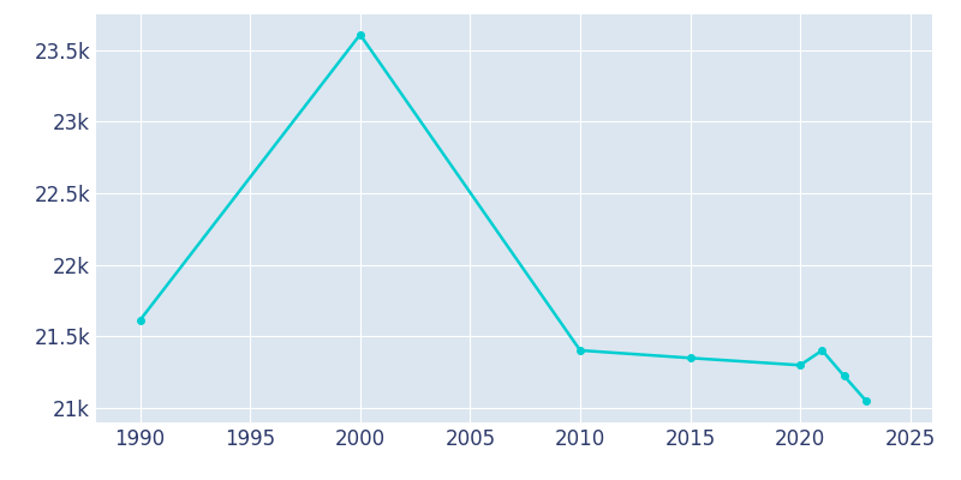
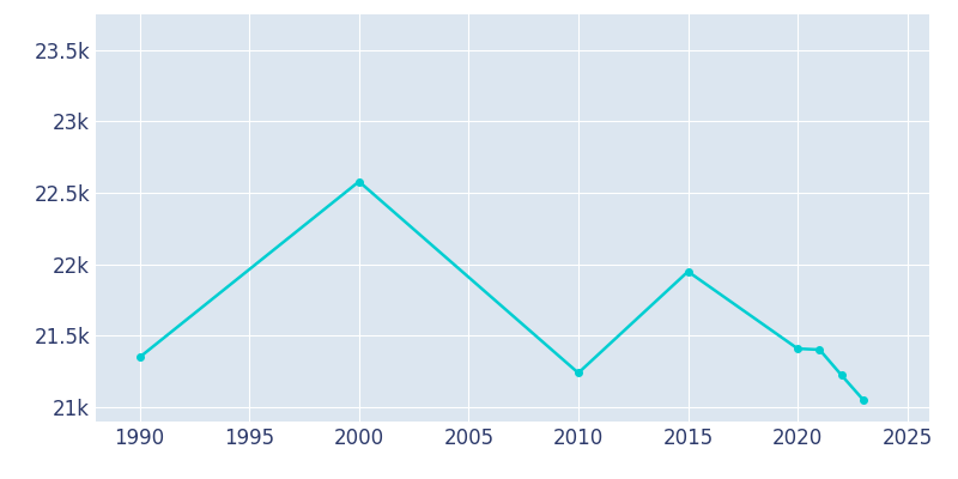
1990: 21.62k -> 21.35k
2000: 23.61k -> 22.58k
2010: 21.40k -> 21.24k
2015: 21.35k -> 21.95k
2020: 21.30k -> 21.41k
